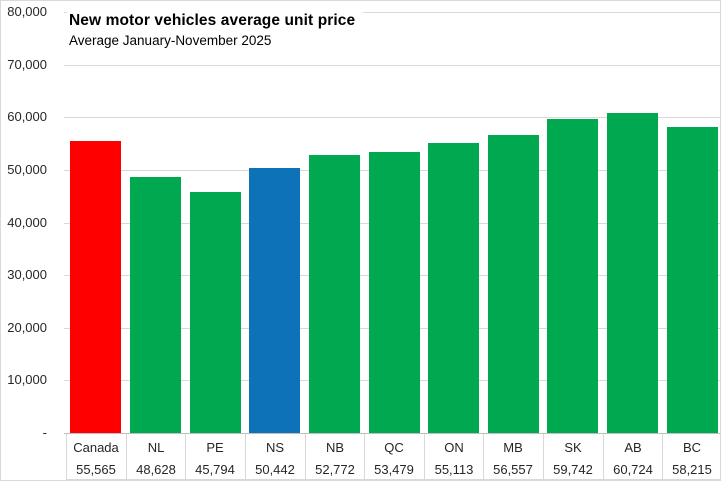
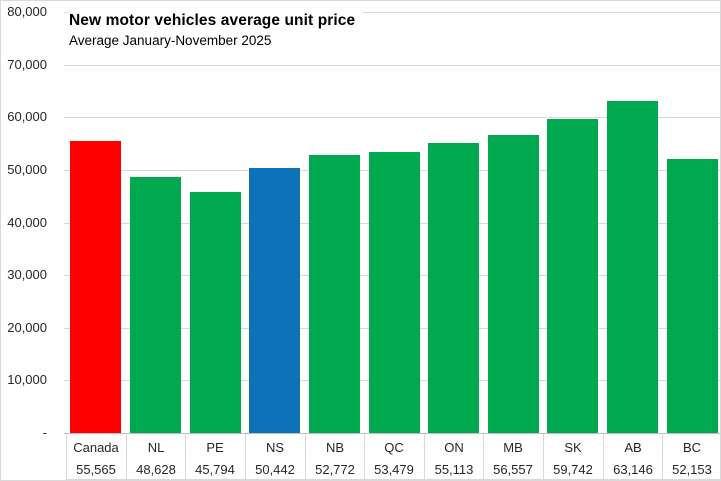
AB: 60,724 -> 63,146
BC: 58,215 -> 52,153
